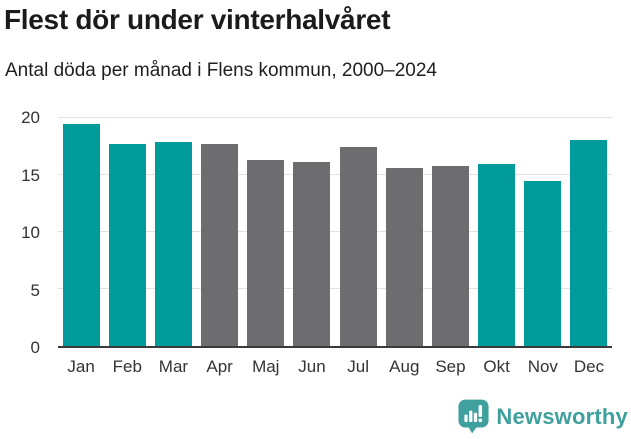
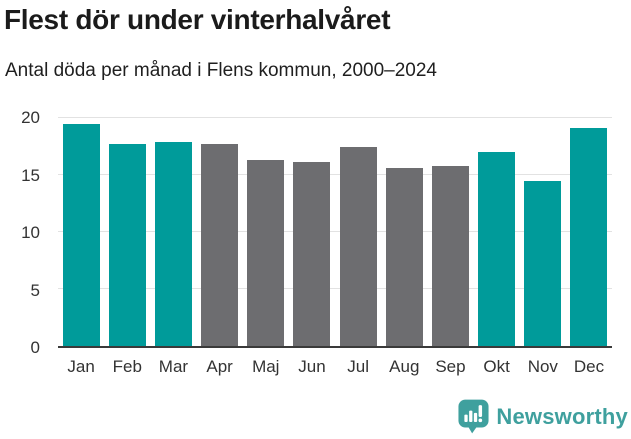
Okt: 16.0 -> 17.0
Dec: 18.1 -> 19.1
